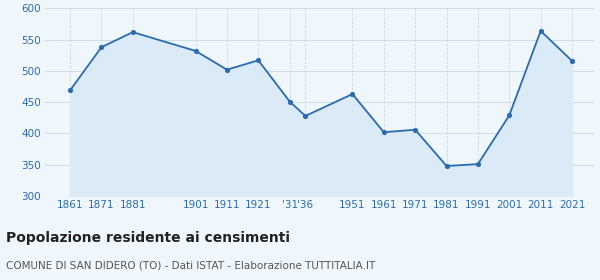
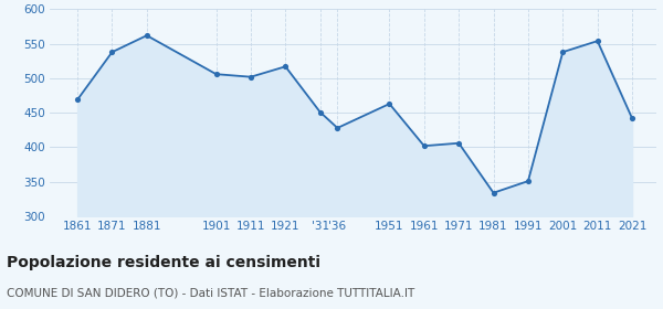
1901: 532 -> 506
1981: 348 -> 334
2001: 429 -> 538
2011: 564 -> 554
2021: 516 -> 442
